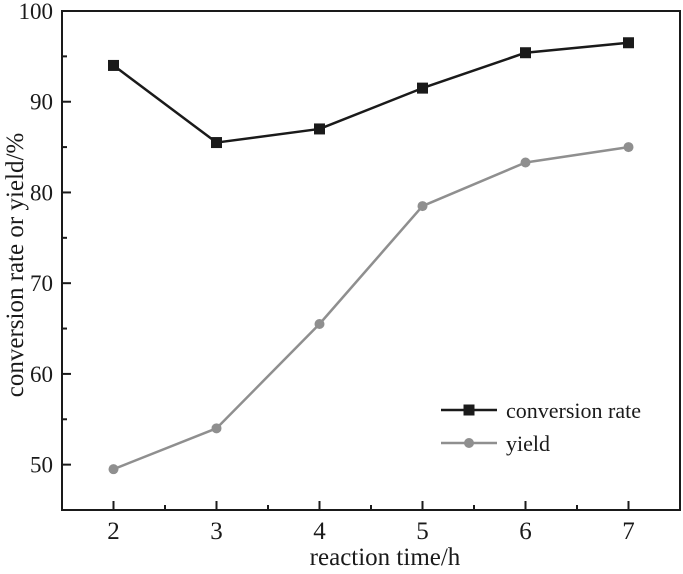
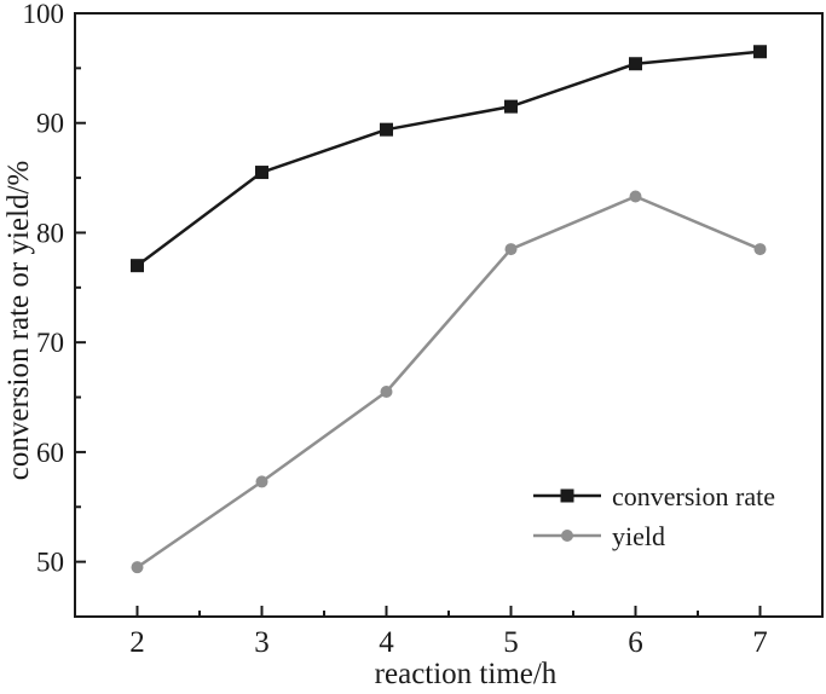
conversion rate/2: 94 -> 77
yield/3: 54 -> 57
conversion rate/4: 87 -> 89
yield/7: 85 -> 78
